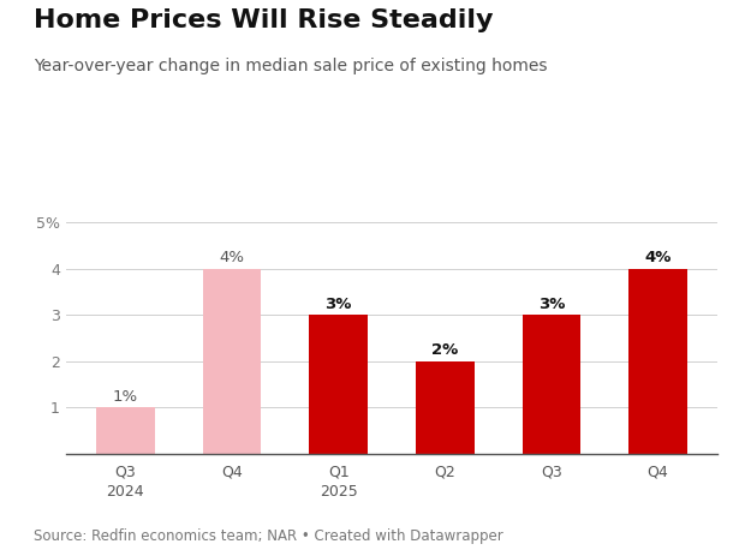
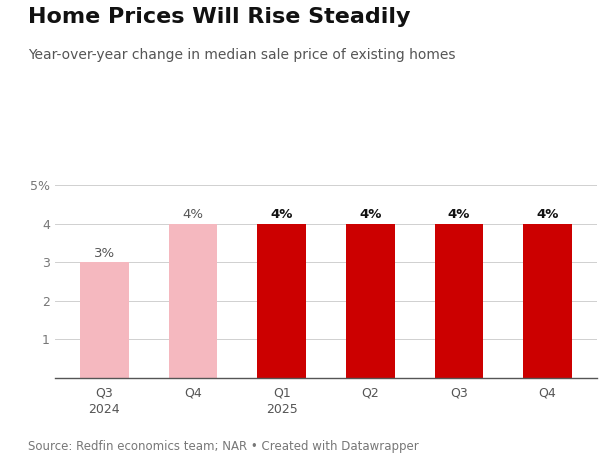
Q3 2024: 1% -> 3%
Q1 2025: 3% -> 4%
Q2: 2% -> 4%
Q3: 3% -> 4%
